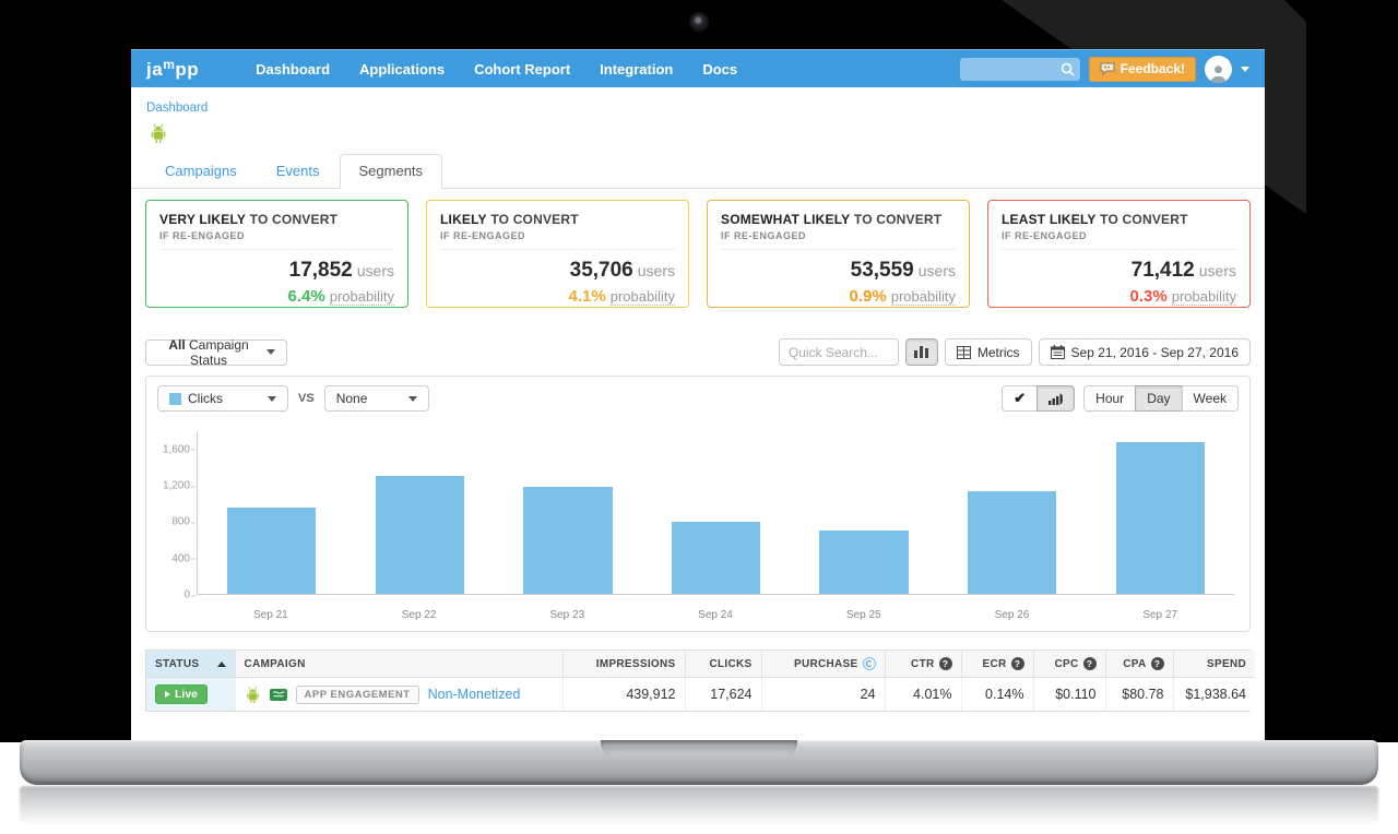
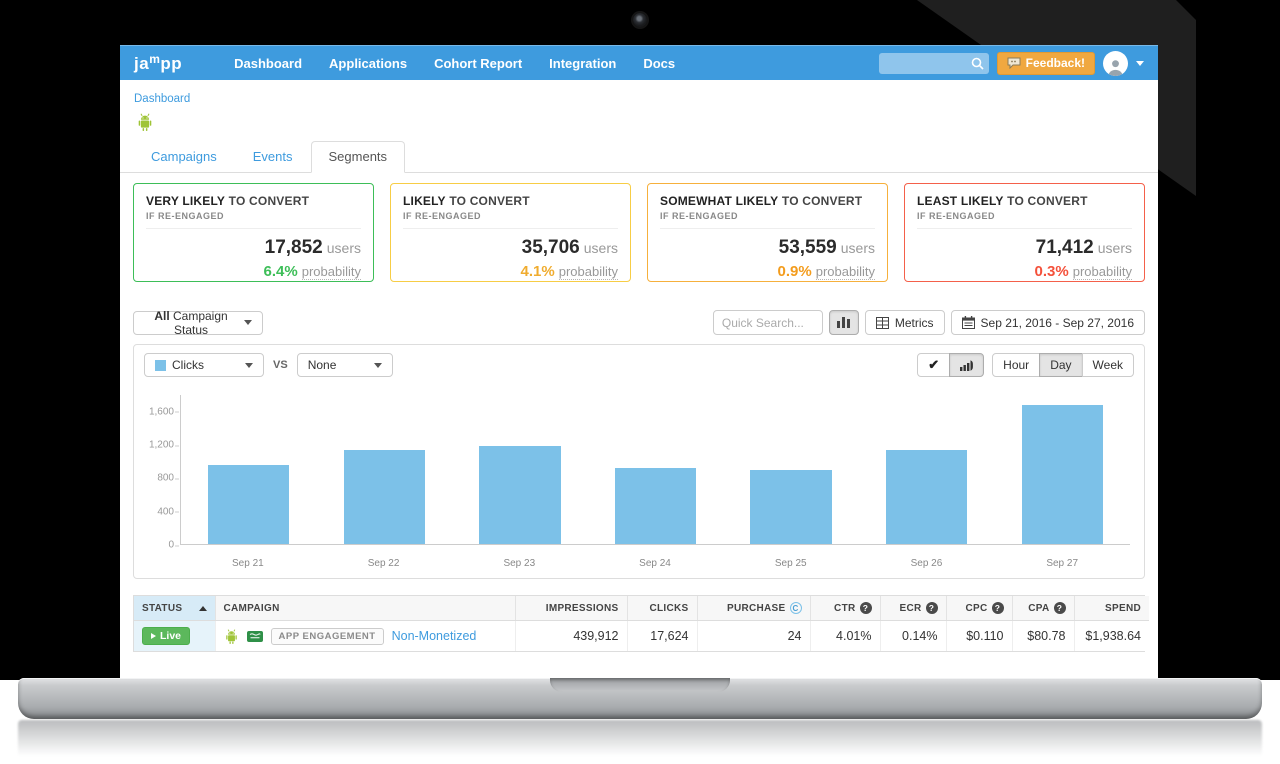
Sep 22: 1300 -> 1100
Sep 24: 800 -> 900
Sep 25: 700 -> 900
